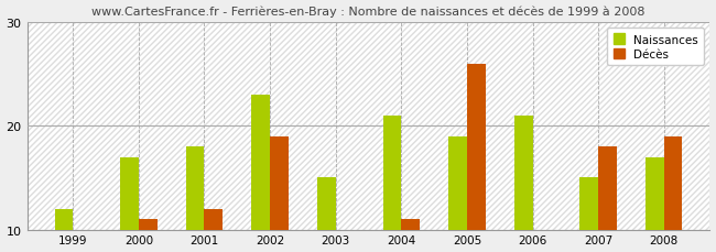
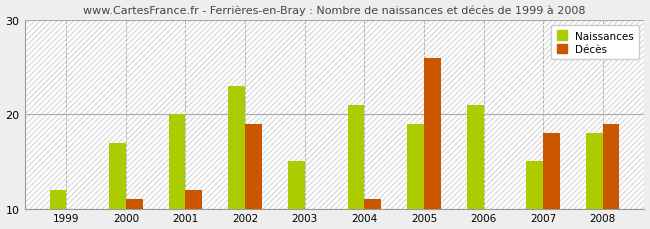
Naissances/2001: 18 -> 20
Naissances/2008: 17 -> 18
